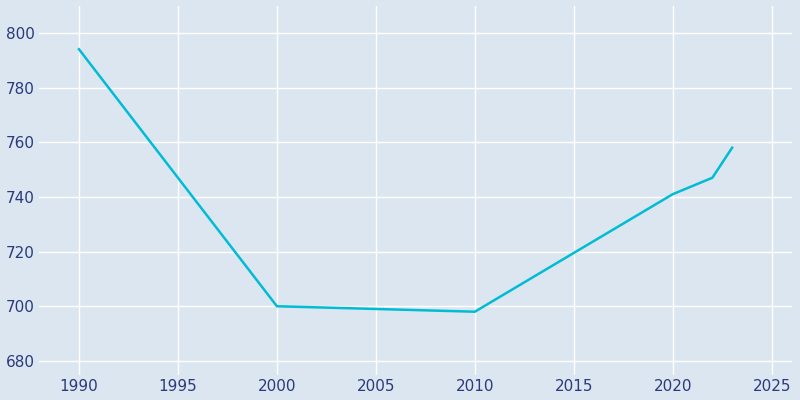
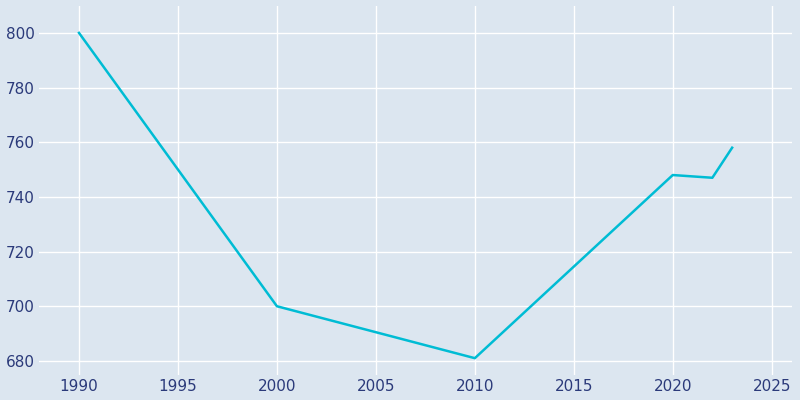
1990: 794 -> 800
2010: 698 -> 681
2020: 741 -> 748
